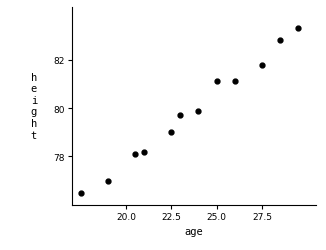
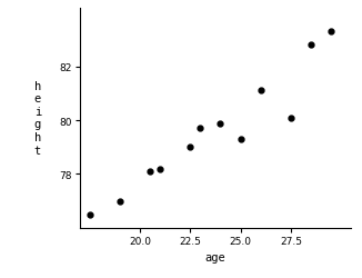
25.0: 81.1 -> 79.3
27.5: 81.8 -> 80.1
